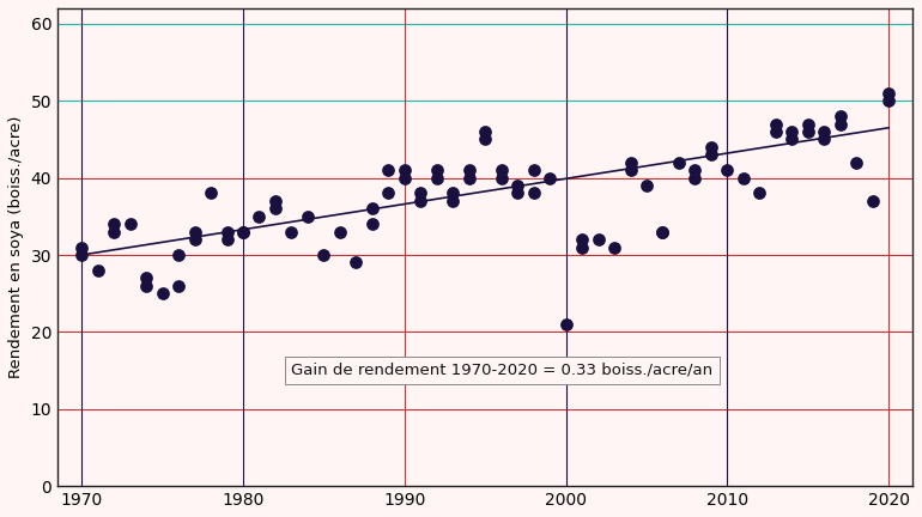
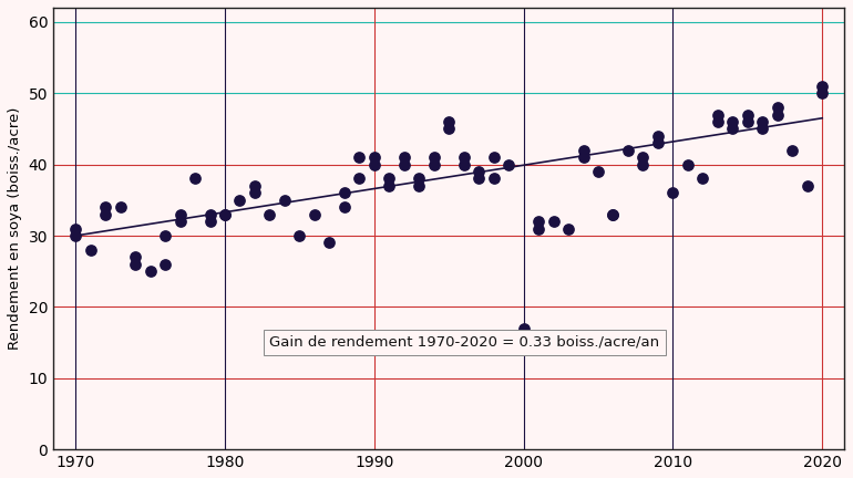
2000: 21 -> 17
2010: 41 -> 36
